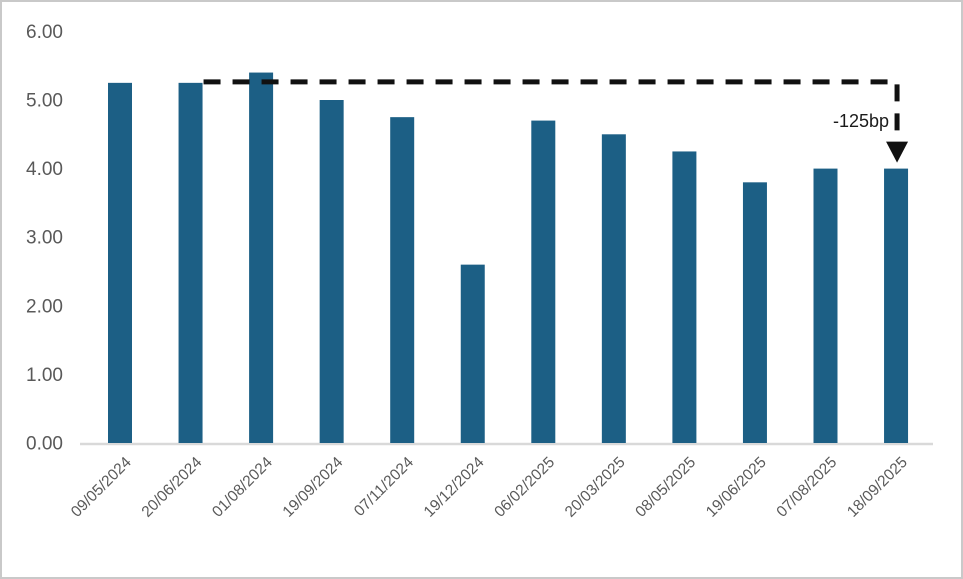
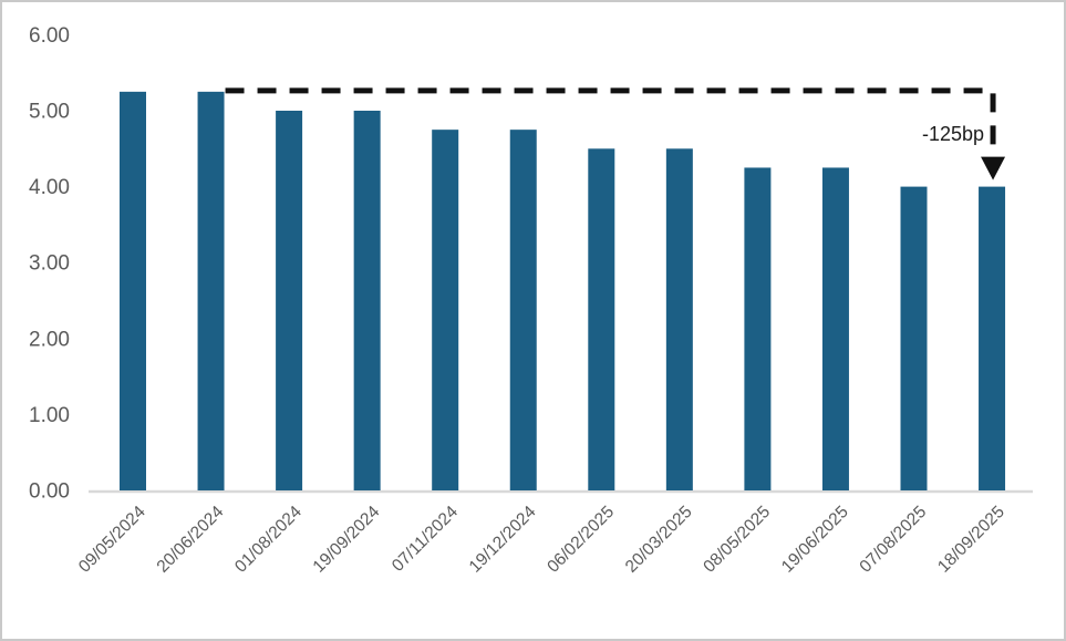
01/08/2024: 5.4 -> 5.0
19/12/2024: 2.6 -> 4.8
06/02/2025: 4.7 -> 4.5
19/06/2025: 3.8 -> 4.2
